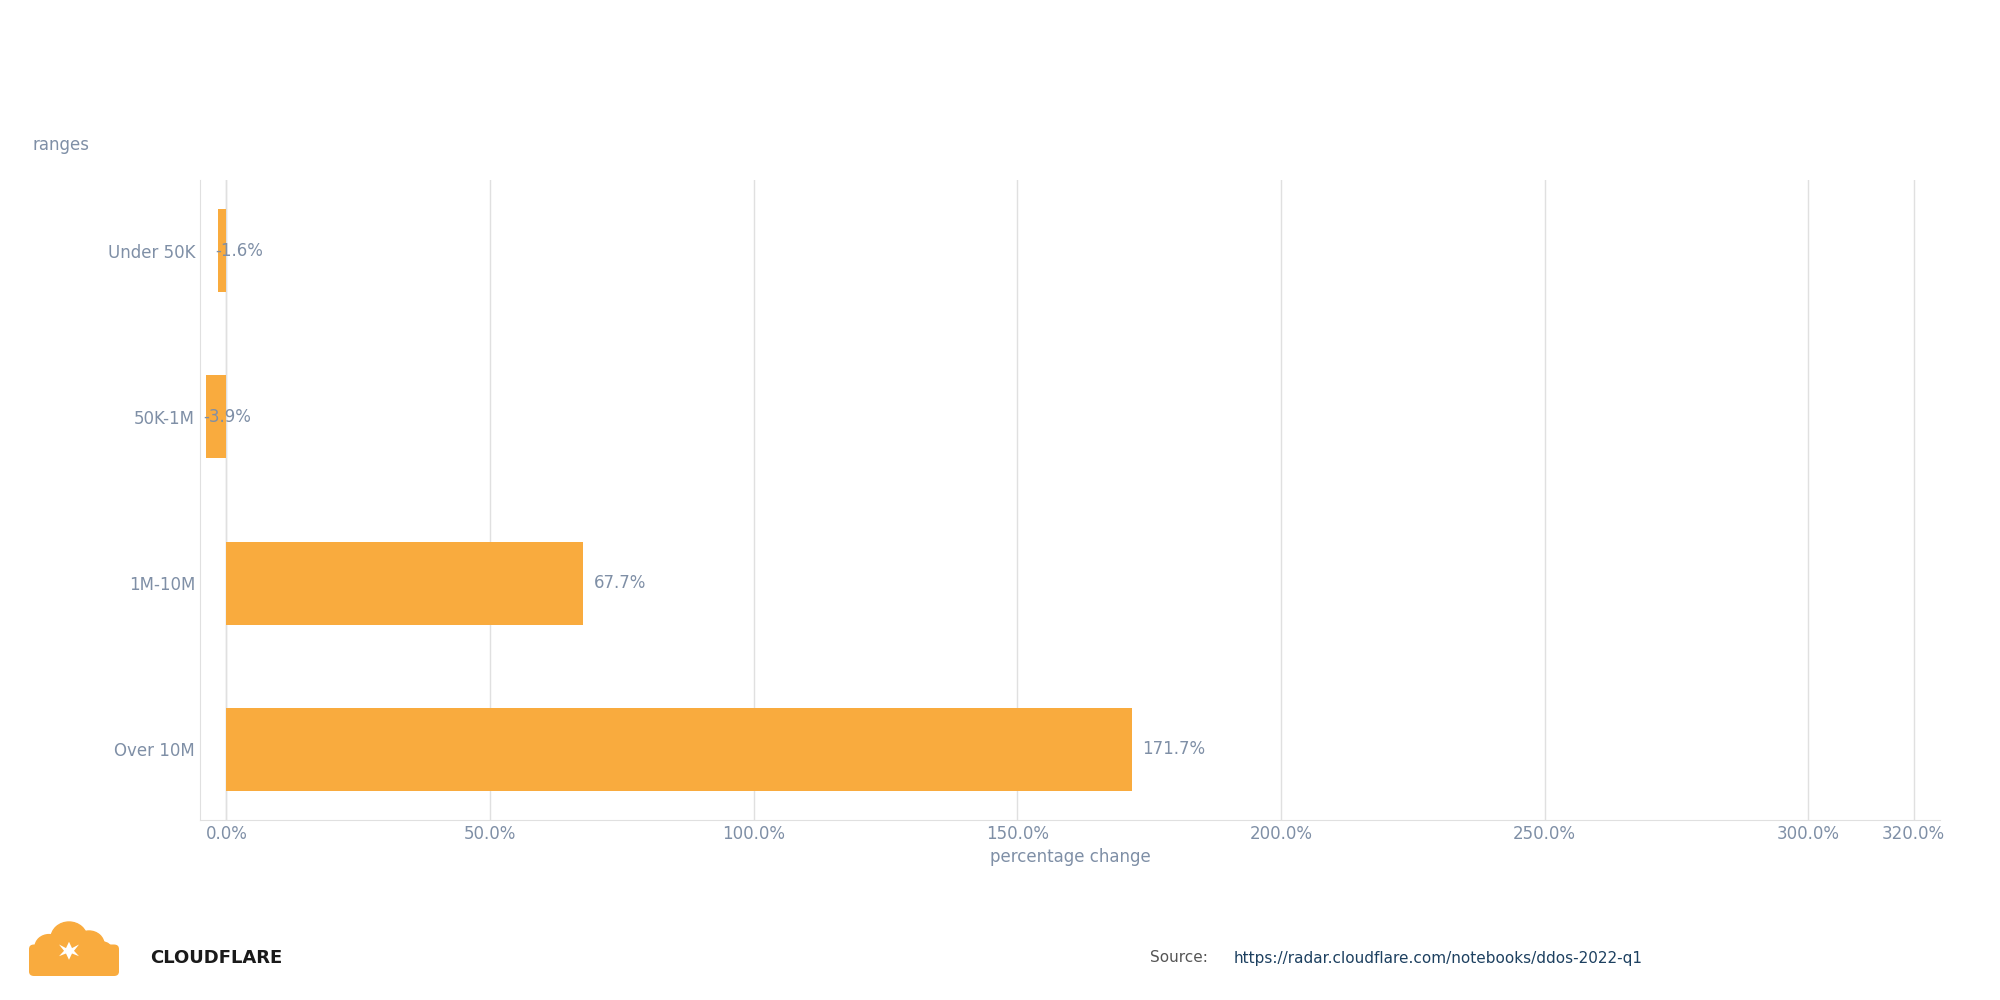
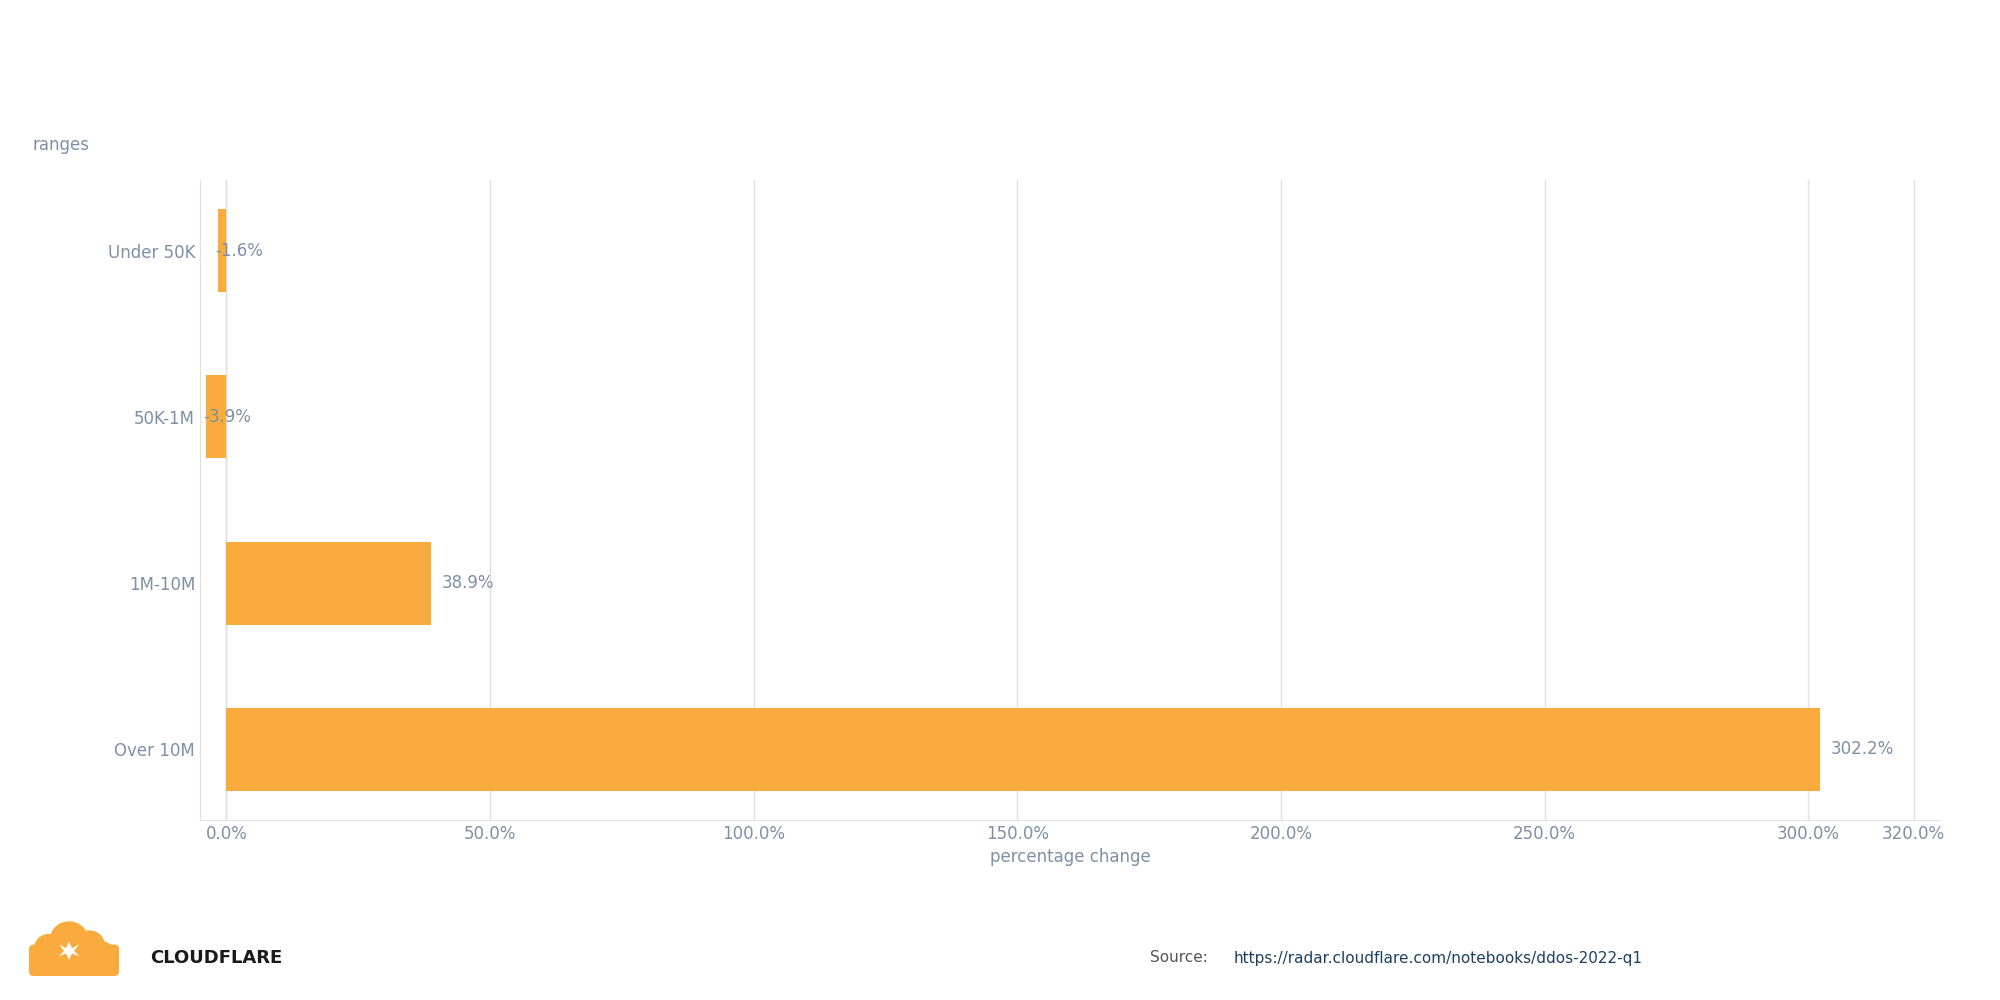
1M-10M: 67.7% -> 38.9%
Over 10M: 171.7% -> 302.2%
